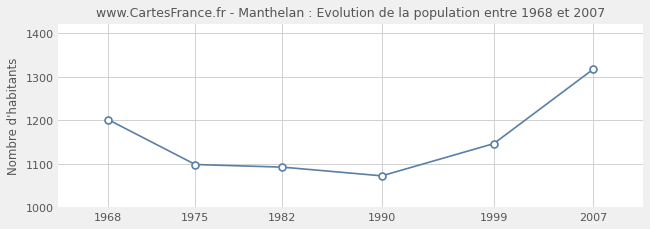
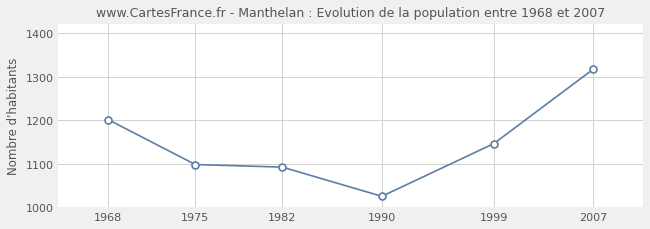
1990: 1072 -> 1025
